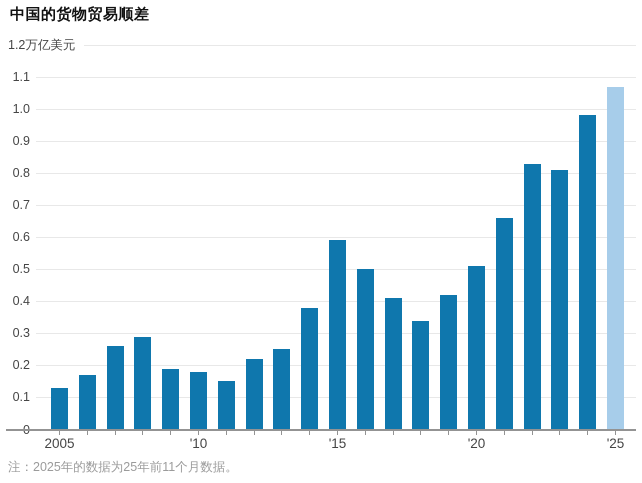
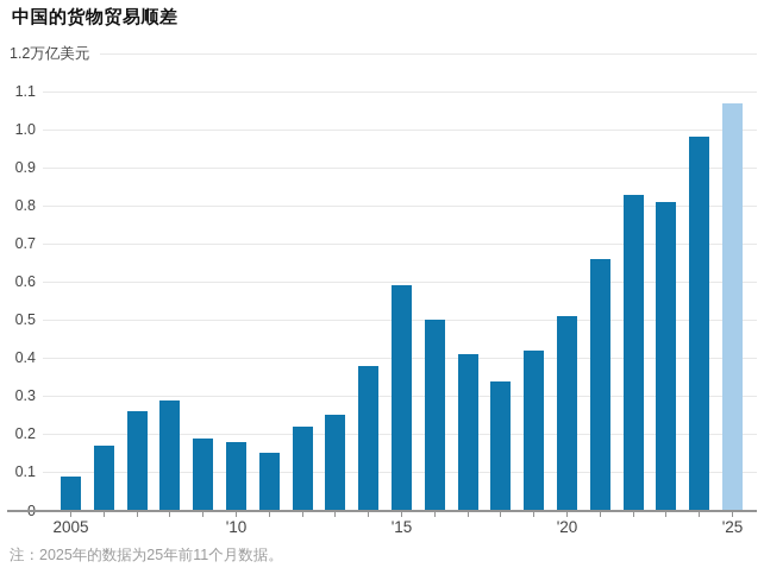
2005: 0.13 -> 0.09
